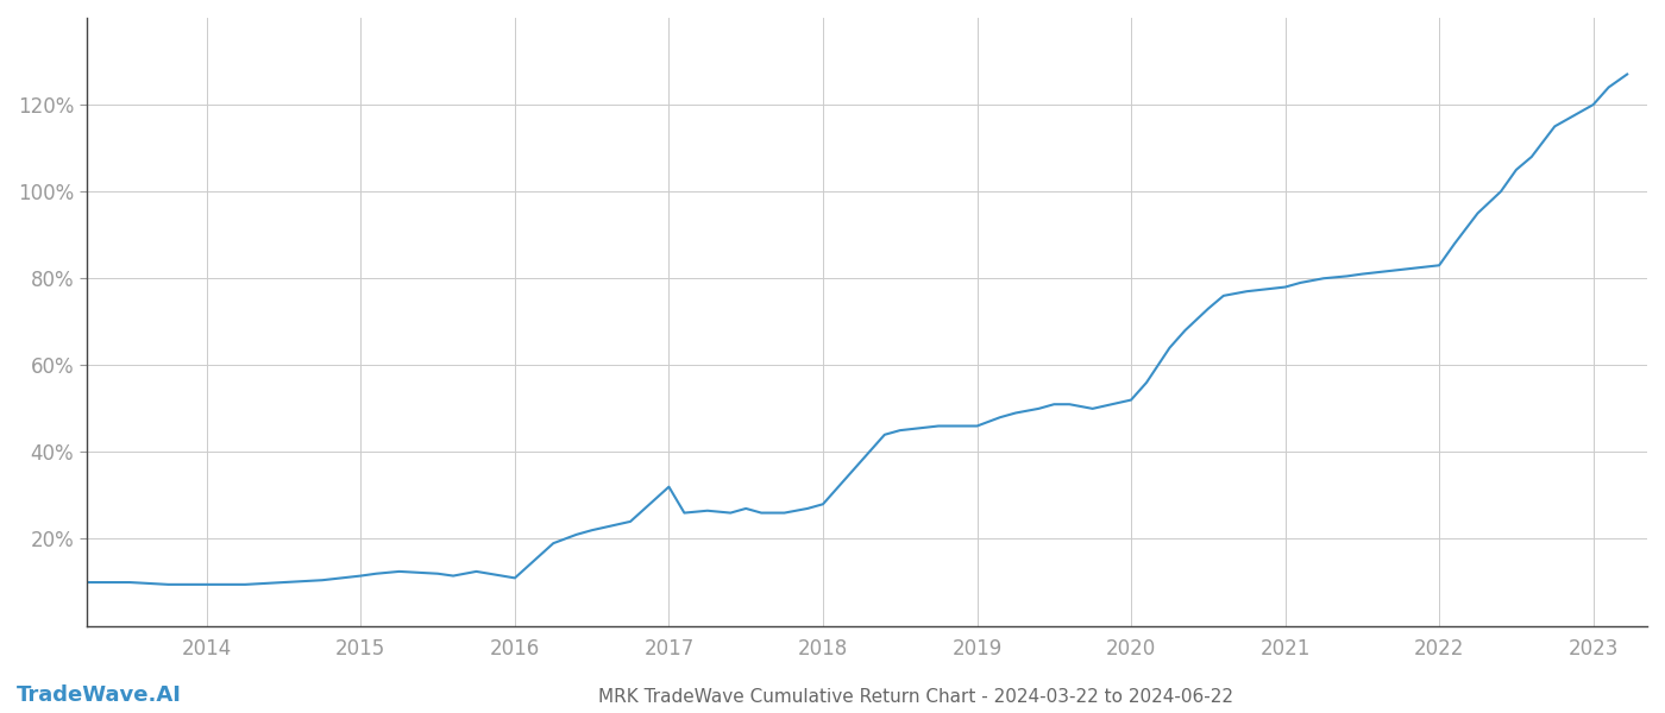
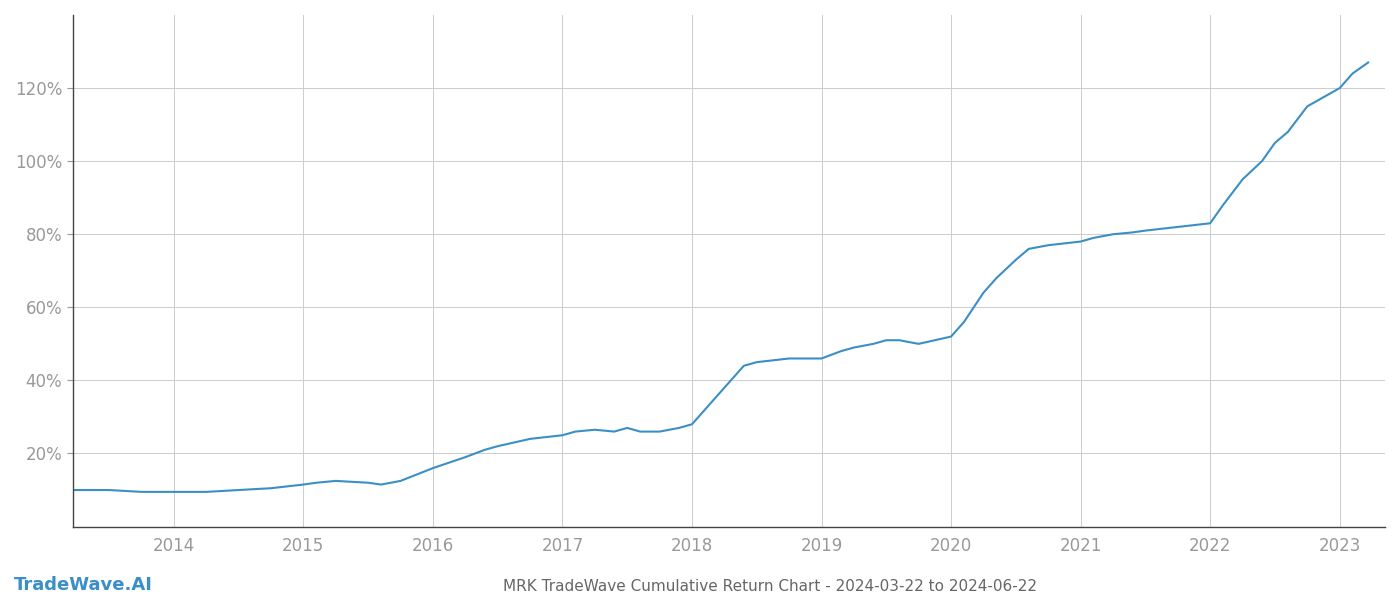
2016: 11.0% -> 16.0%
2017: 32.0% -> 25.0%
